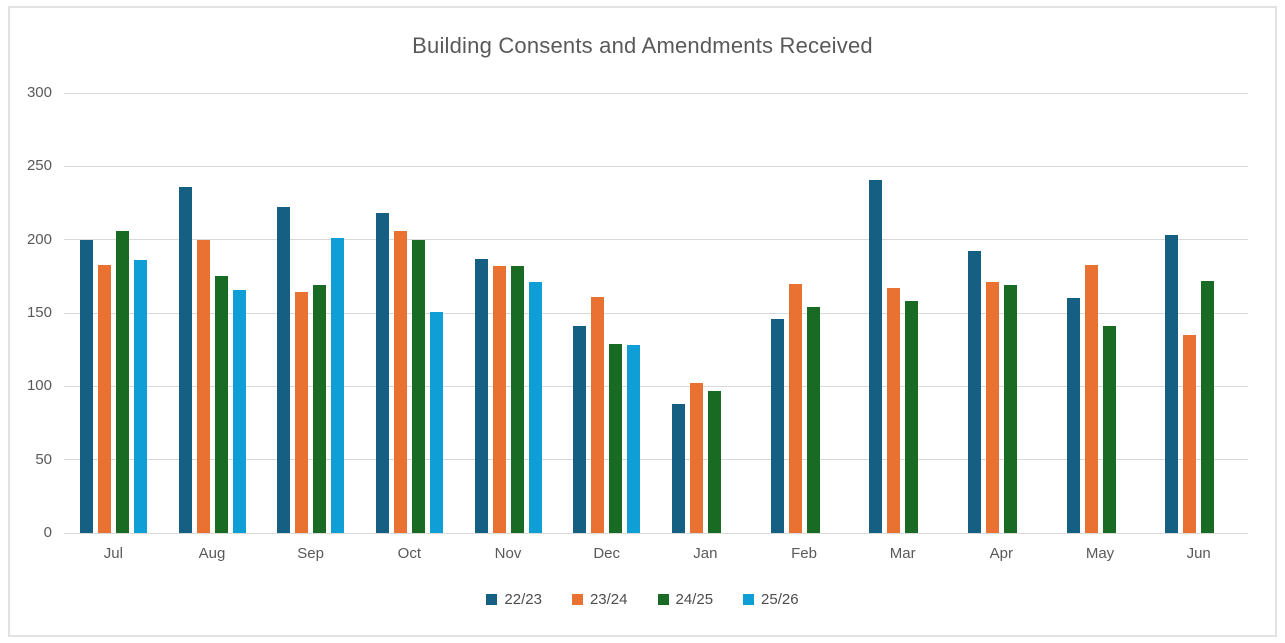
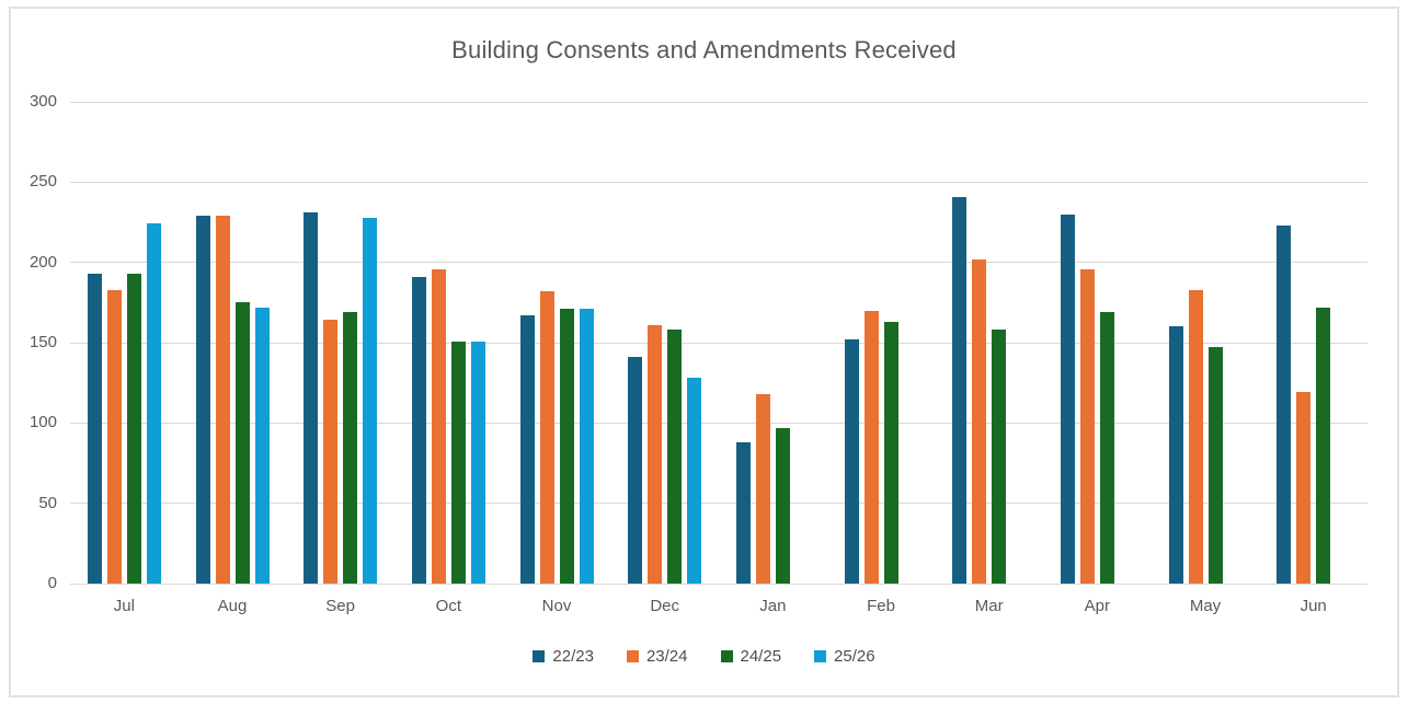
22/23/Jul: 200 -> 193
24/25/Jul: 206 -> 193
25/26/Jul: 186 -> 224
22/23/Aug: 236 -> 229
23/24/Aug: 200 -> 229
25/26/Aug: 166 -> 172
22/23/Sep: 222 -> 231
25/26/Sep: 201 -> 228
22/23/Oct: 218 -> 191
23/24/Oct: 206 -> 196
24/25/Oct: 200 -> 151
22/23/Nov: 187 -> 167
24/25/Nov: 182 -> 171
24/25/Dec: 129 -> 158
23/24/Jan: 102 -> 118
22/23/Feb: 146 -> 152
24/25/Feb: 154 -> 163
23/24/Mar: 167 -> 202
22/23/Apr: 192 -> 230
23/24/Apr: 171 -> 196
24/25/May: 141 -> 147
22/23/Jun: 203 -> 223
23/24/Jun: 135 -> 119
